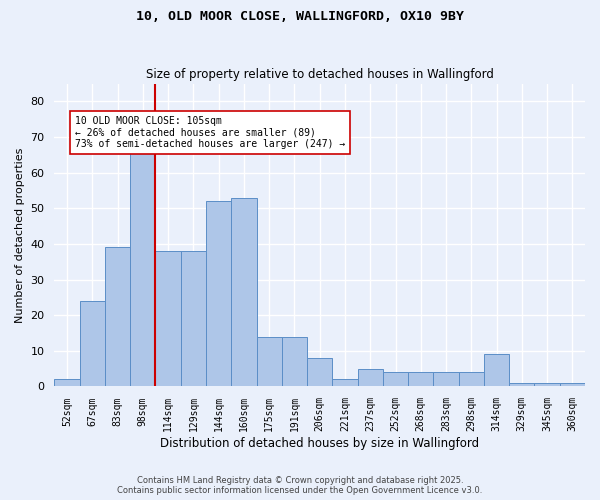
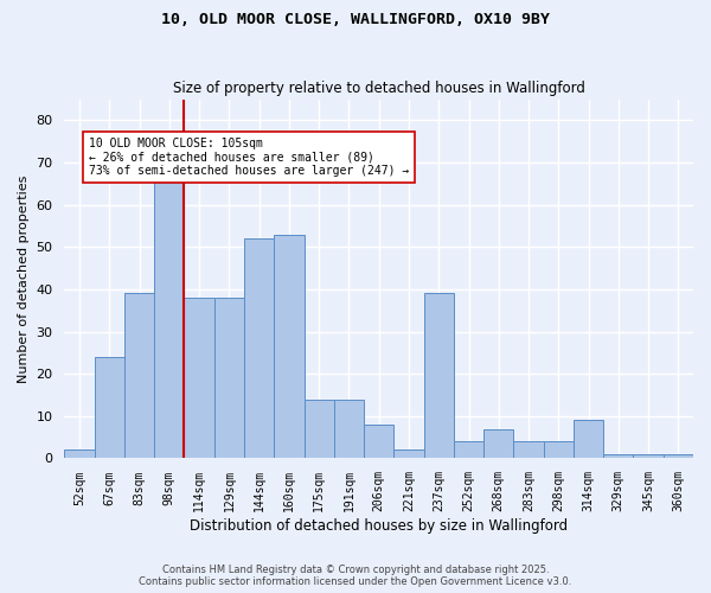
237sqm: 5 -> 39
268sqm: 4 -> 7
